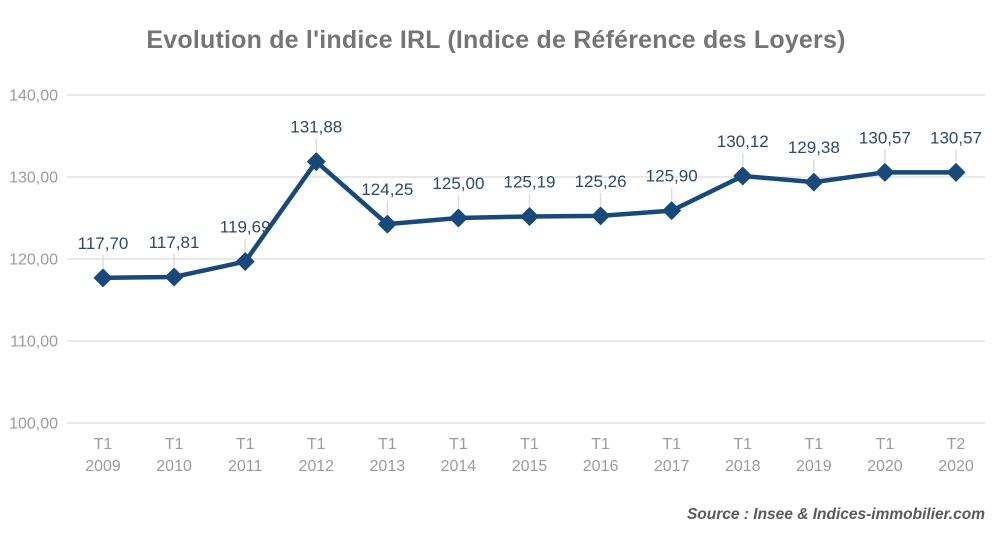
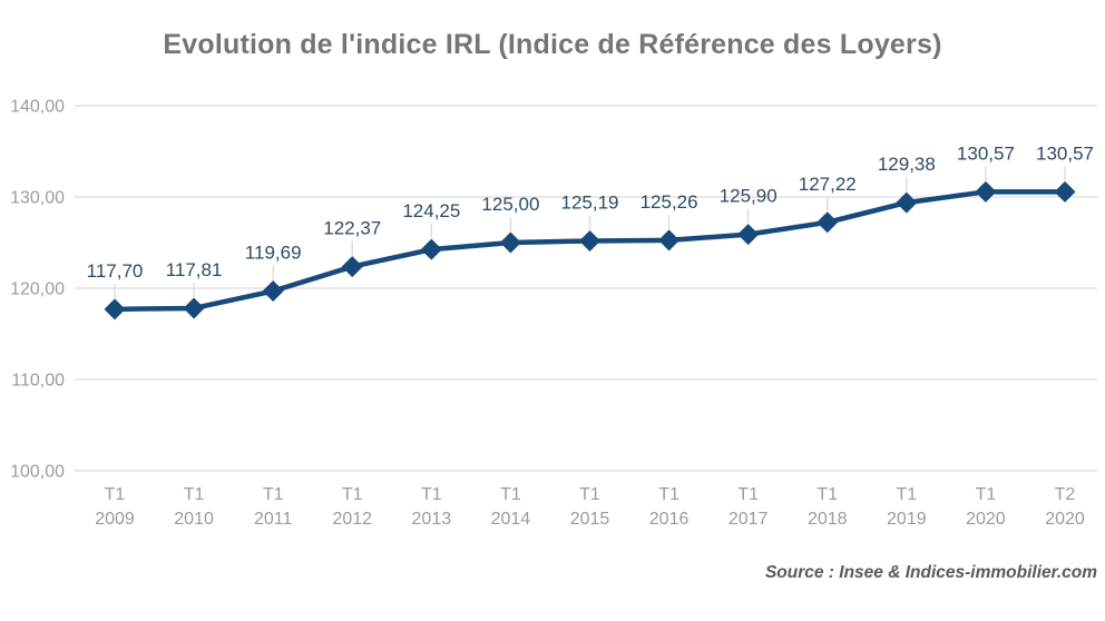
T1 2012: 131,88 -> 122,37
T1 2018: 130,12 -> 127,22
